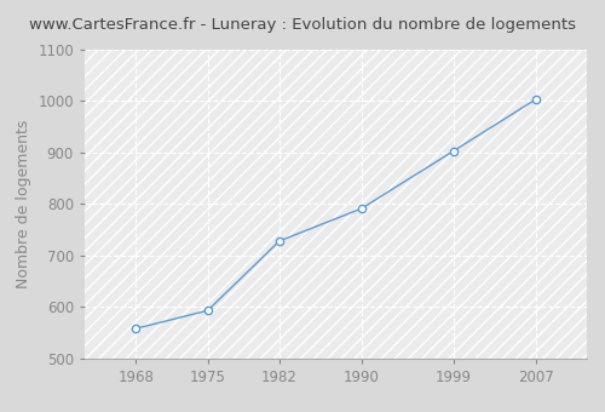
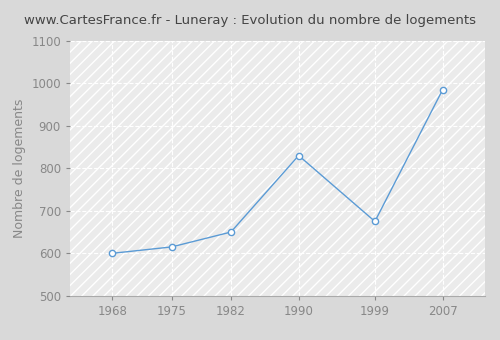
1968: 558 -> 600
1975: 593 -> 615
1982: 728 -> 650
1990: 791 -> 830
1999: 903 -> 675
2007: 1003 -> 985
